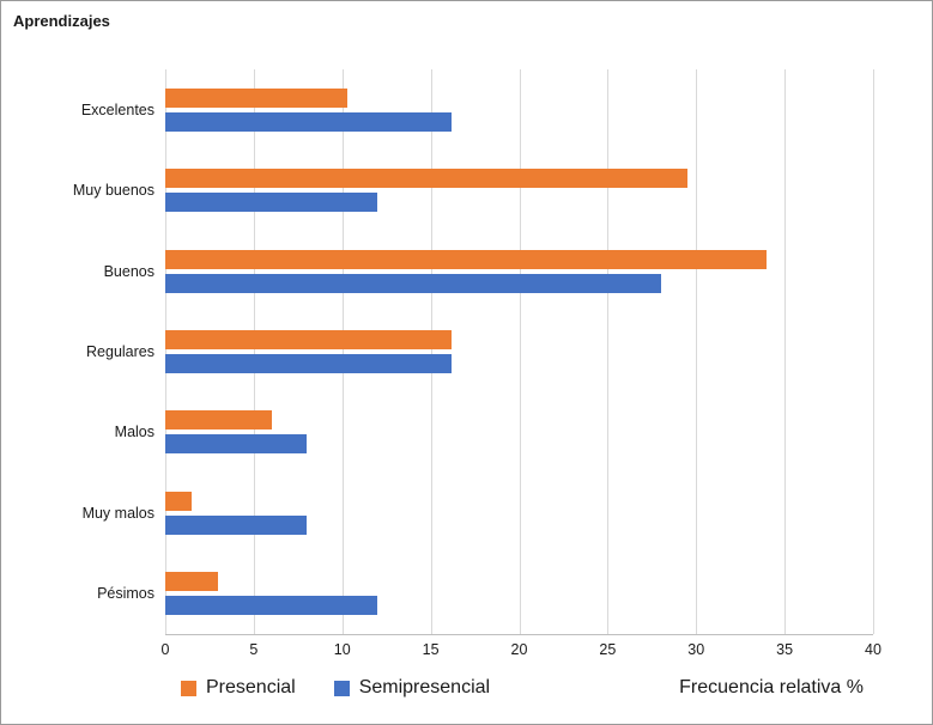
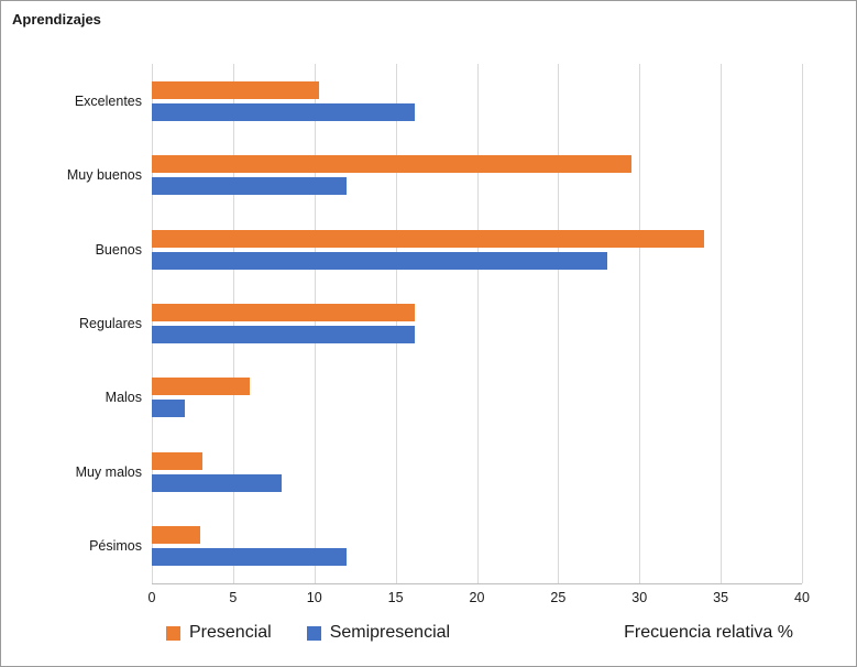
Semipresencial/Malos: 8.0 -> 2.0
Presencial/Muy malos: 1.5 -> 3.1
